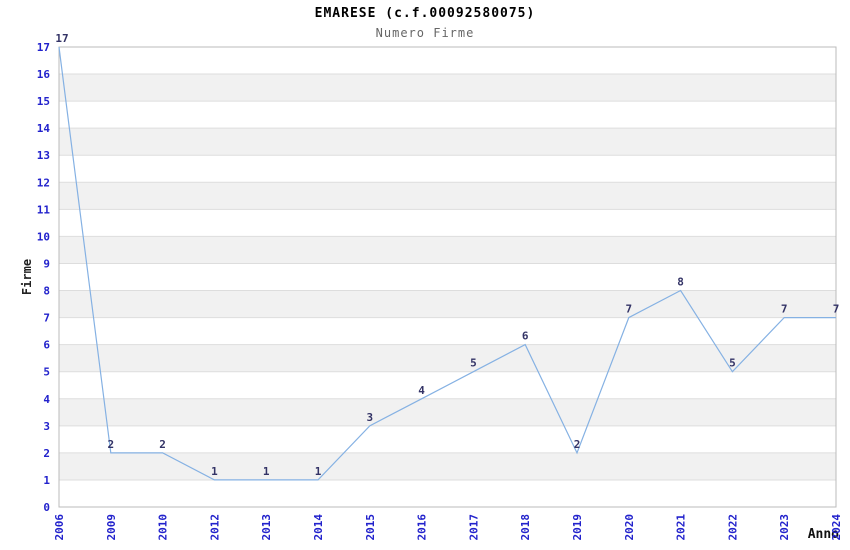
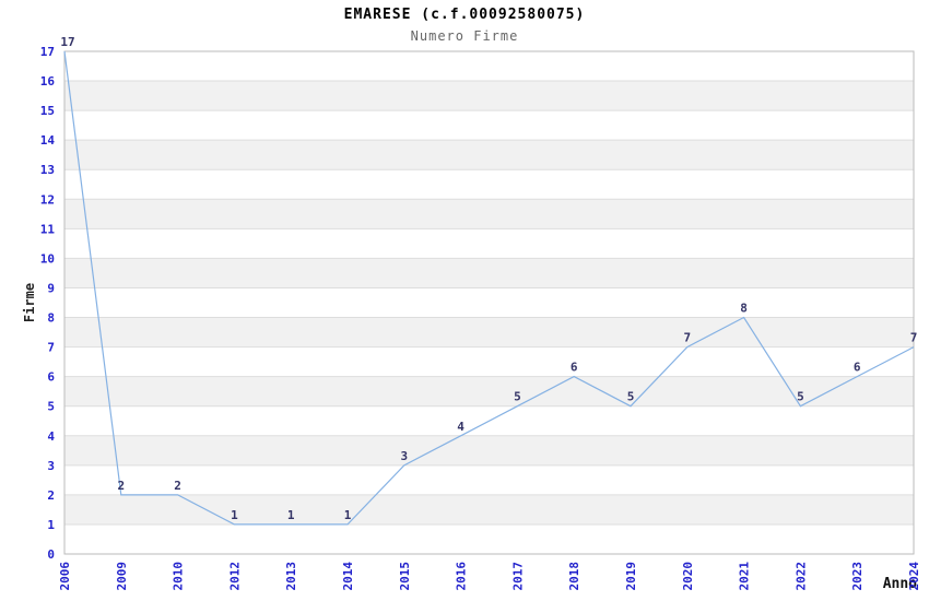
2019: 2 -> 5
2023: 7 -> 6
